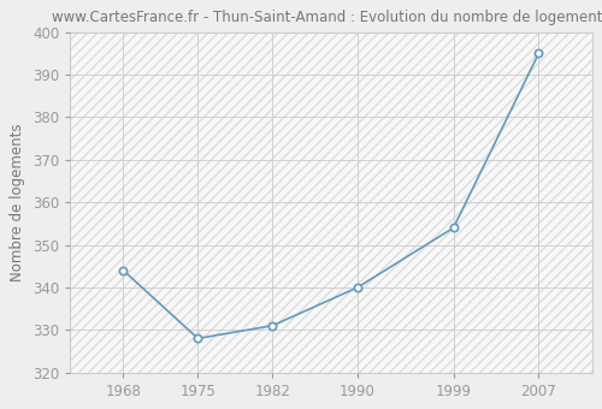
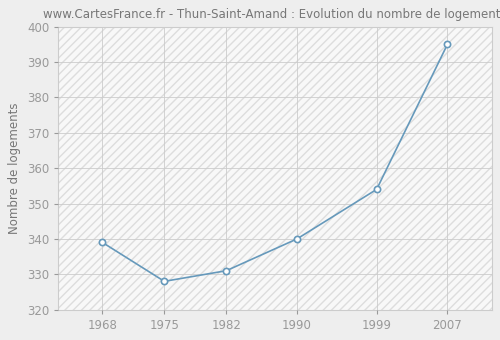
1968: 344 -> 339
